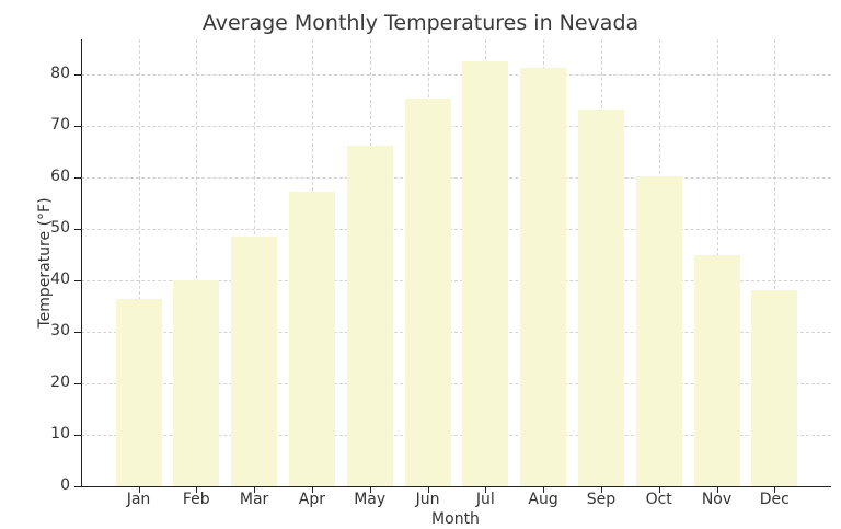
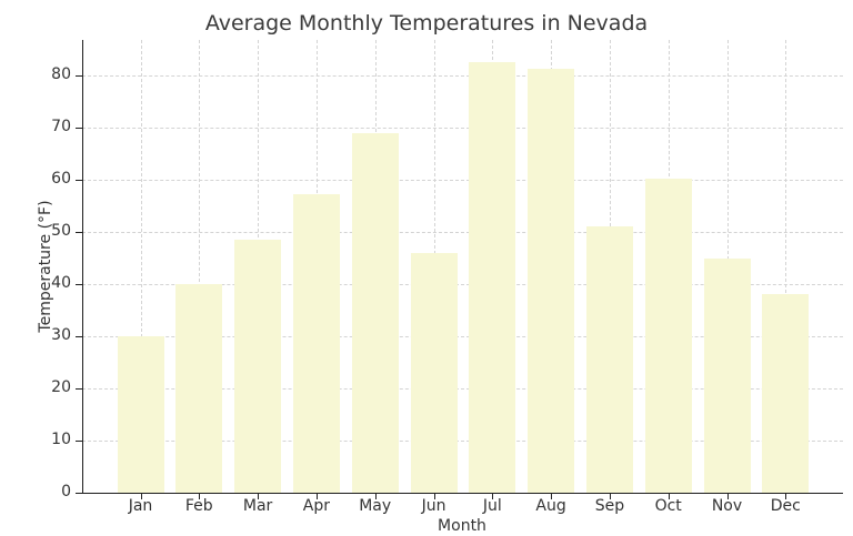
Jan: 36 -> 30
May: 66 -> 69
Jun: 75 -> 46
Sep: 73 -> 51
